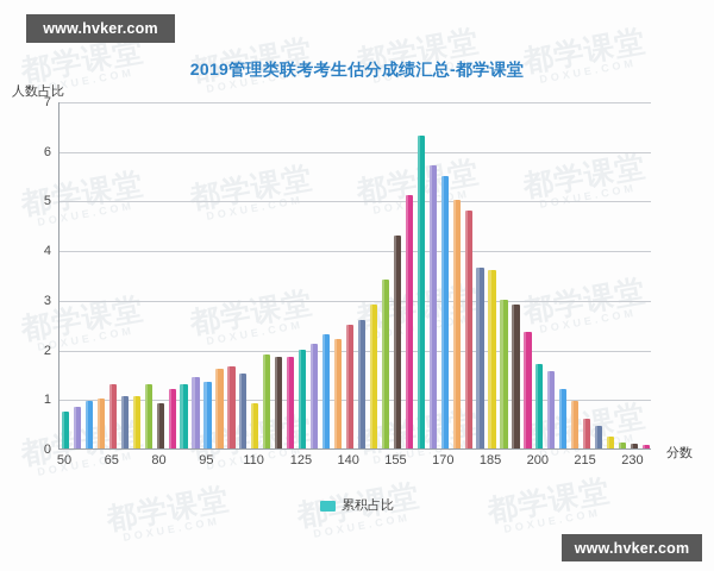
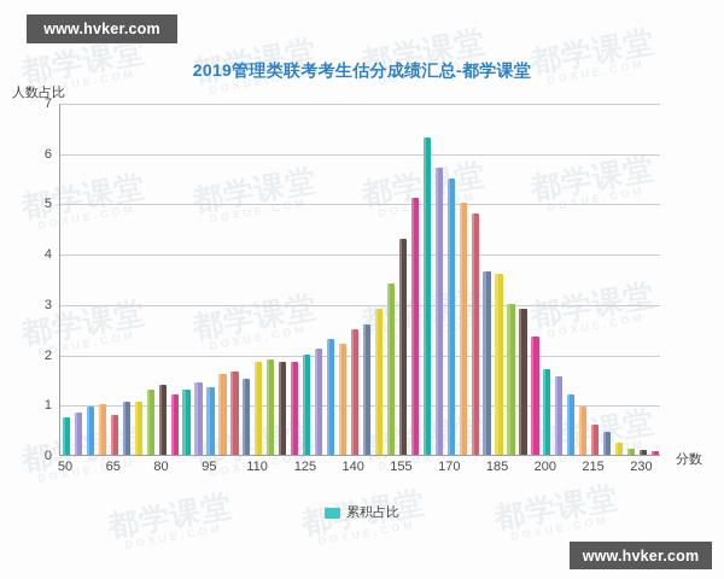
65: 1.3 -> 0.8
80: 0.9 -> 1.4
110: 0.9 -> 1.9
